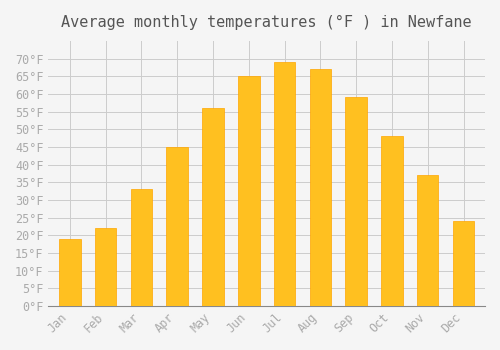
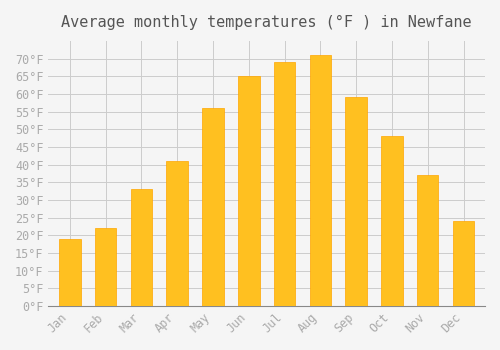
Apr: 45°F -> 41°F
Aug: 67°F -> 71°F
